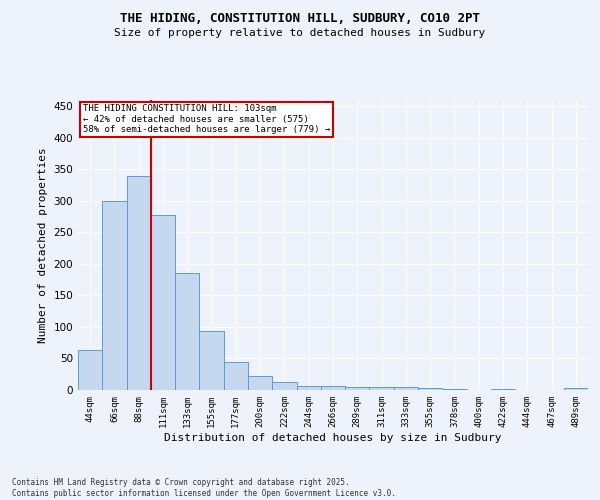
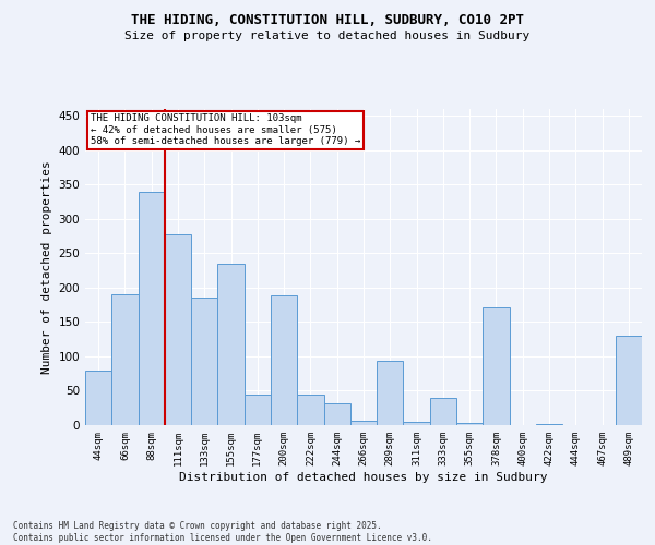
44sqm: 63 -> 80
66sqm: 300 -> 190
155sqm: 93 -> 234
200sqm: 22 -> 188
222sqm: 12 -> 44
244sqm: 7 -> 32
289sqm: 5 -> 94
333sqm: 5 -> 40
378sqm: 2 -> 172
489sqm: 3 -> 130
